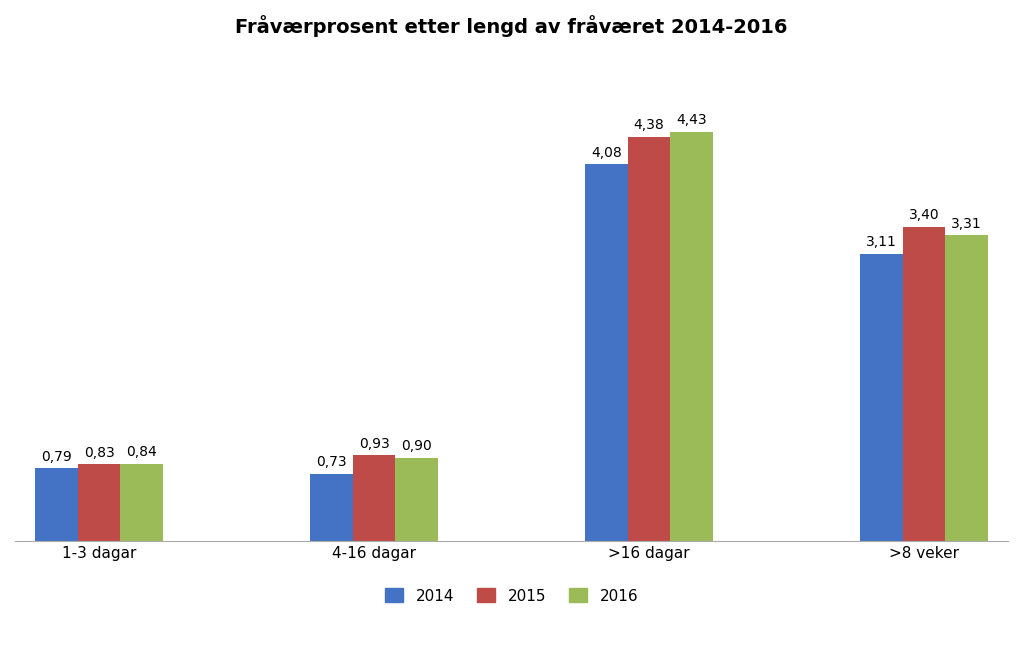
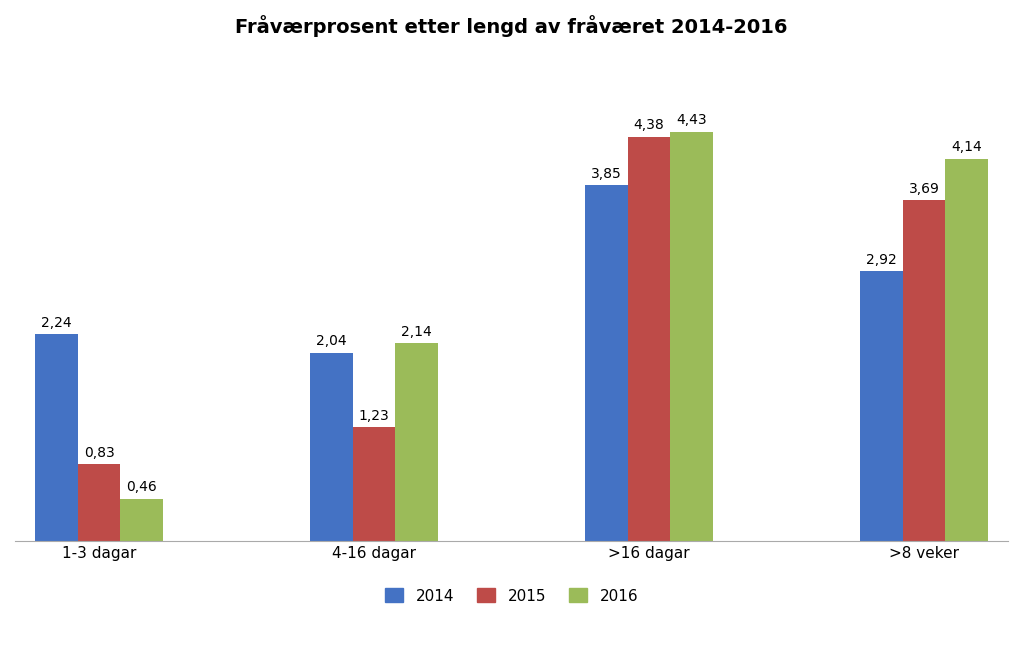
2014/1-3 dagar: 0,79 -> 2,24
2016/1-3 dagar: 0,84 -> 0,46
2014/4-16 dagar: 0,73 -> 2,04
2015/4-16 dagar: 0,93 -> 1,23
2016/4-16 dagar: 0,90 -> 2,14
2014/>16 dagar: 4,08 -> 3,85
2014/>8 veker: 3,11 -> 2,92
2015/>8 veker: 3,40 -> 3,69
2016/>8 veker: 3,31 -> 4,14
